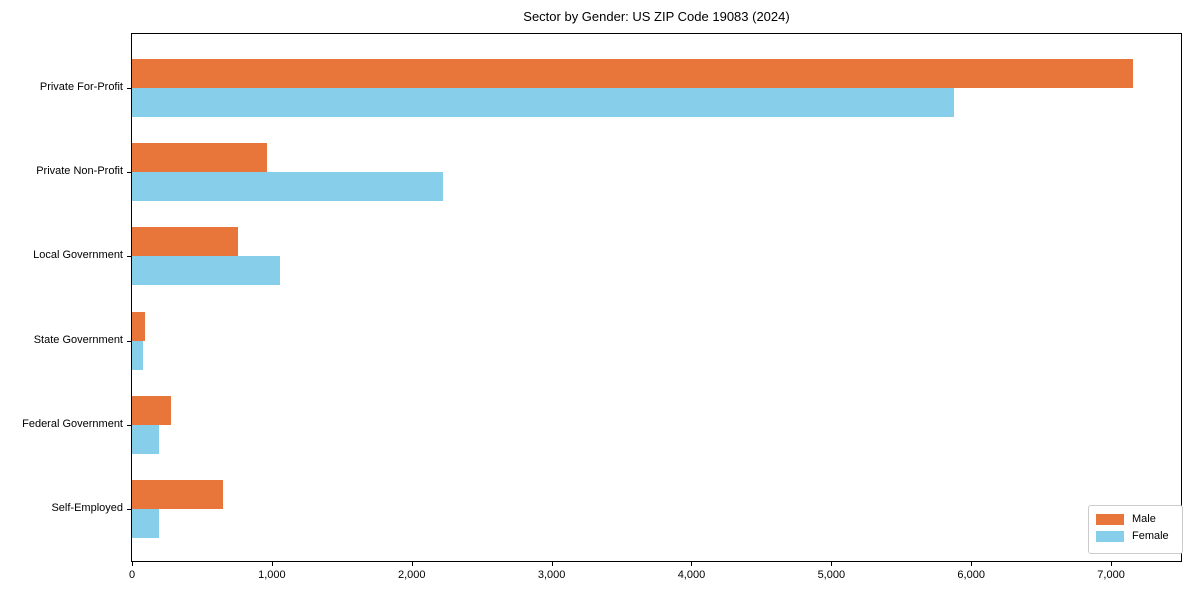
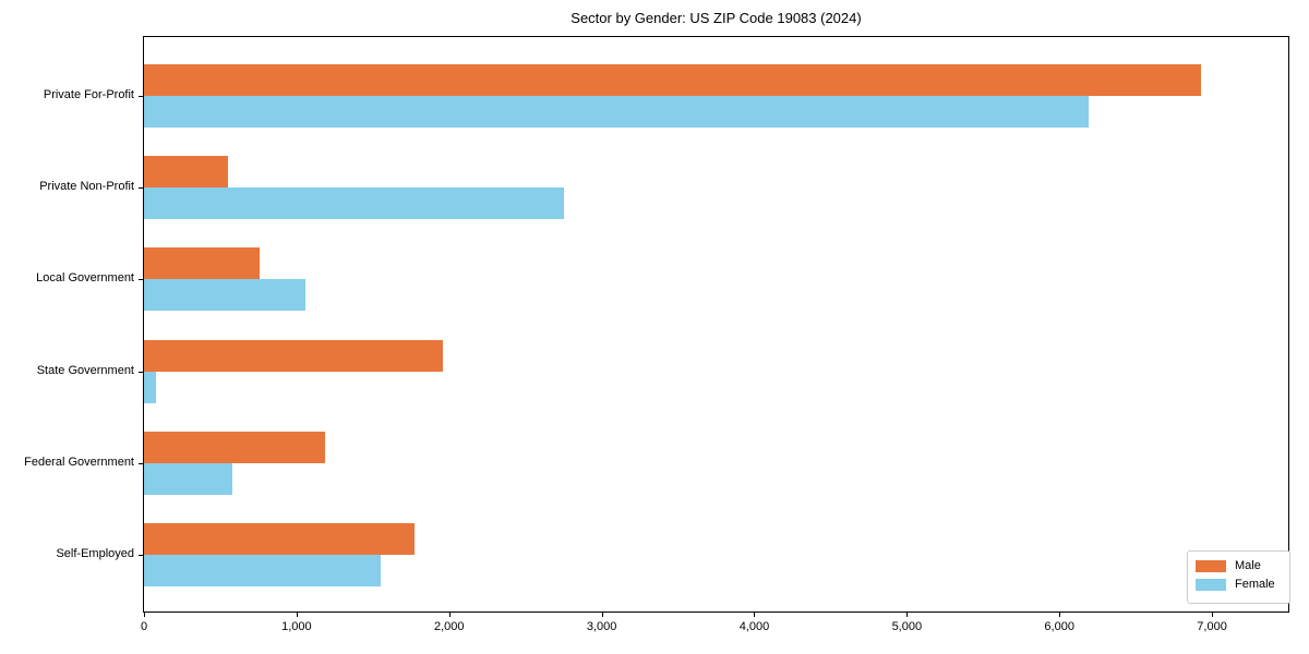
Male/Private For-Profit: 7160 -> 6930
Female/Private For-Profit: 5880 -> 6190
Male/Private Non-Profit: 960 -> 550
Female/Private Non-Profit: 2220 -> 2750
Male/State Government: 90 -> 1960
Male/Federal Government: 280 -> 1190
Female/Federal Government: 190 -> 580
Male/Self-Employed: 650 -> 1770
Female/Self-Employed: 190 -> 1550
